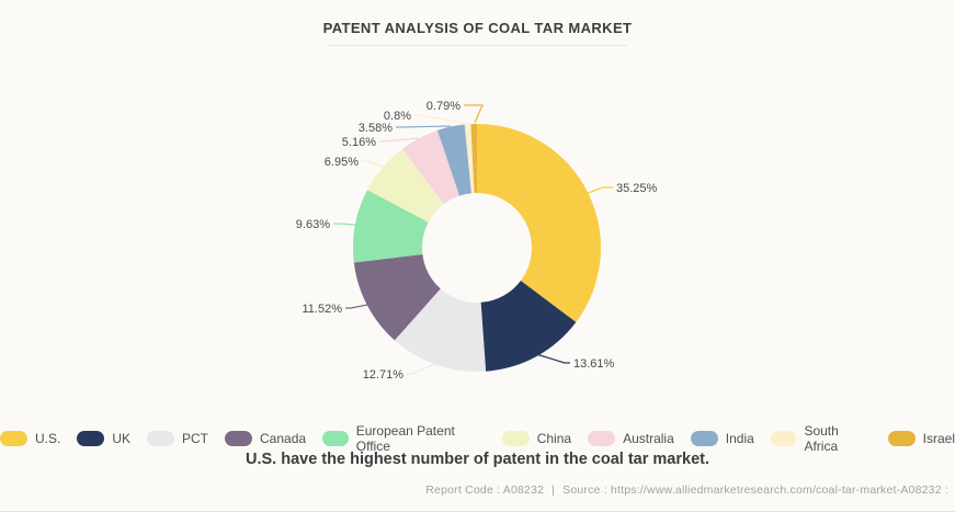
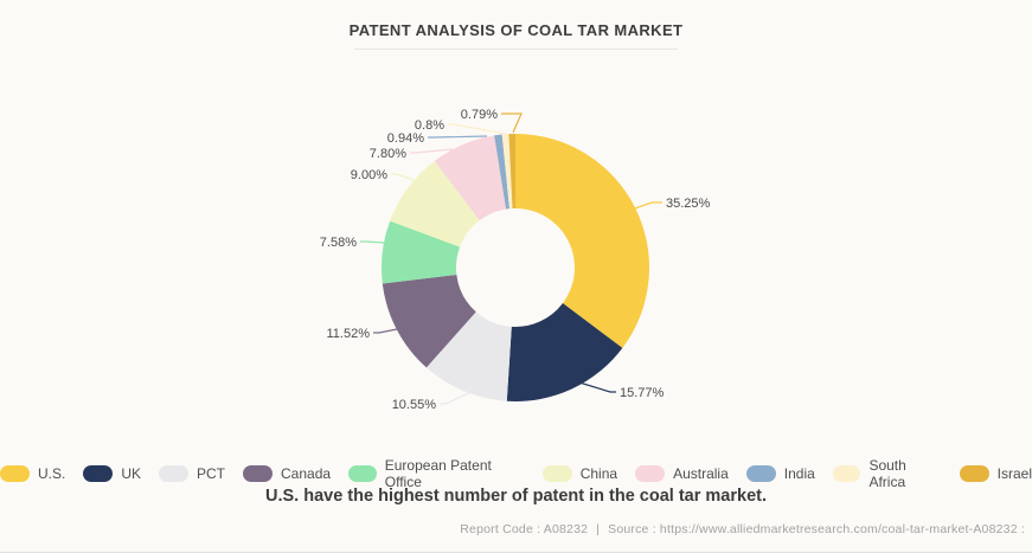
UK: 13.61% -> 15.77%
PCT: 12.71% -> 10.55%
European Patent Office: 9.63% -> 7.58%
China: 6.95% -> 9.00%
Australia: 5.16% -> 7.80%
India: 3.58% -> 0.94%
